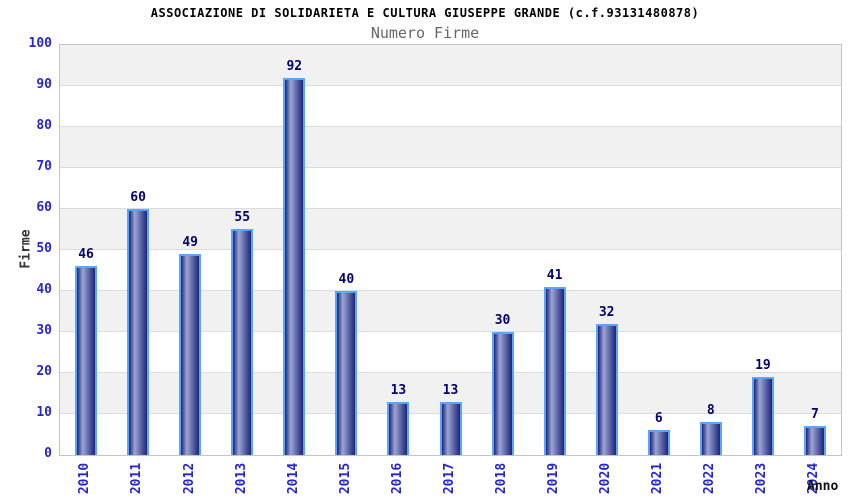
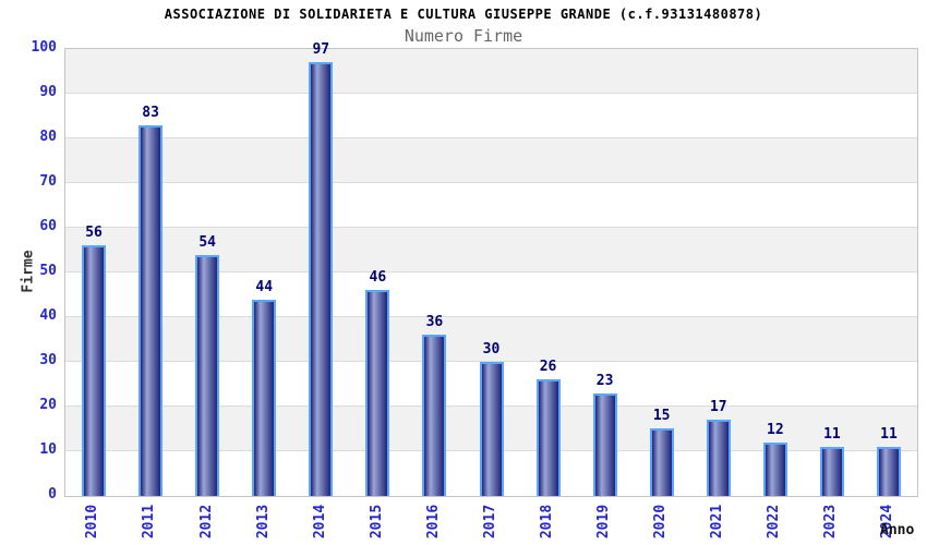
2010: 46 -> 56
2011: 60 -> 83
2012: 49 -> 54
2013: 55 -> 44
2014: 92 -> 97
2015: 40 -> 46
2016: 13 -> 36
2017: 13 -> 30
2018: 30 -> 26
2019: 41 -> 23
2020: 32 -> 15
2021: 6 -> 17
2022: 8 -> 12
2023: 19 -> 11
2024: 7 -> 11
